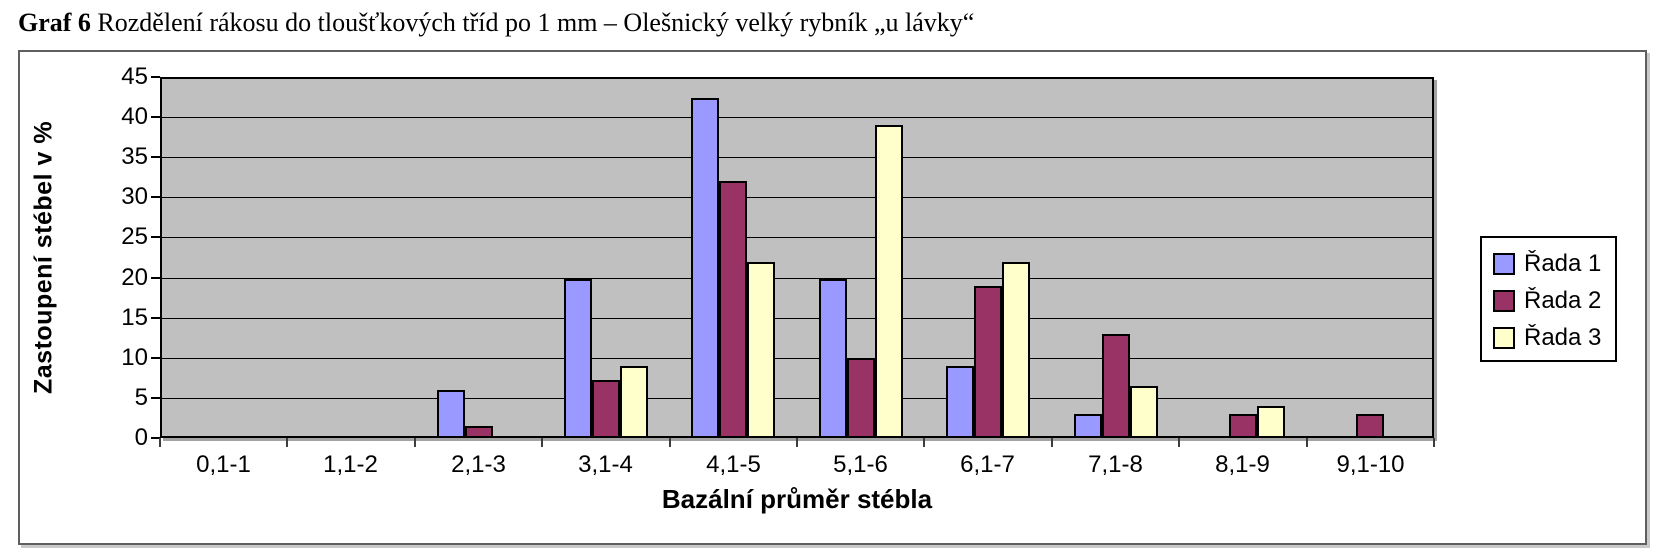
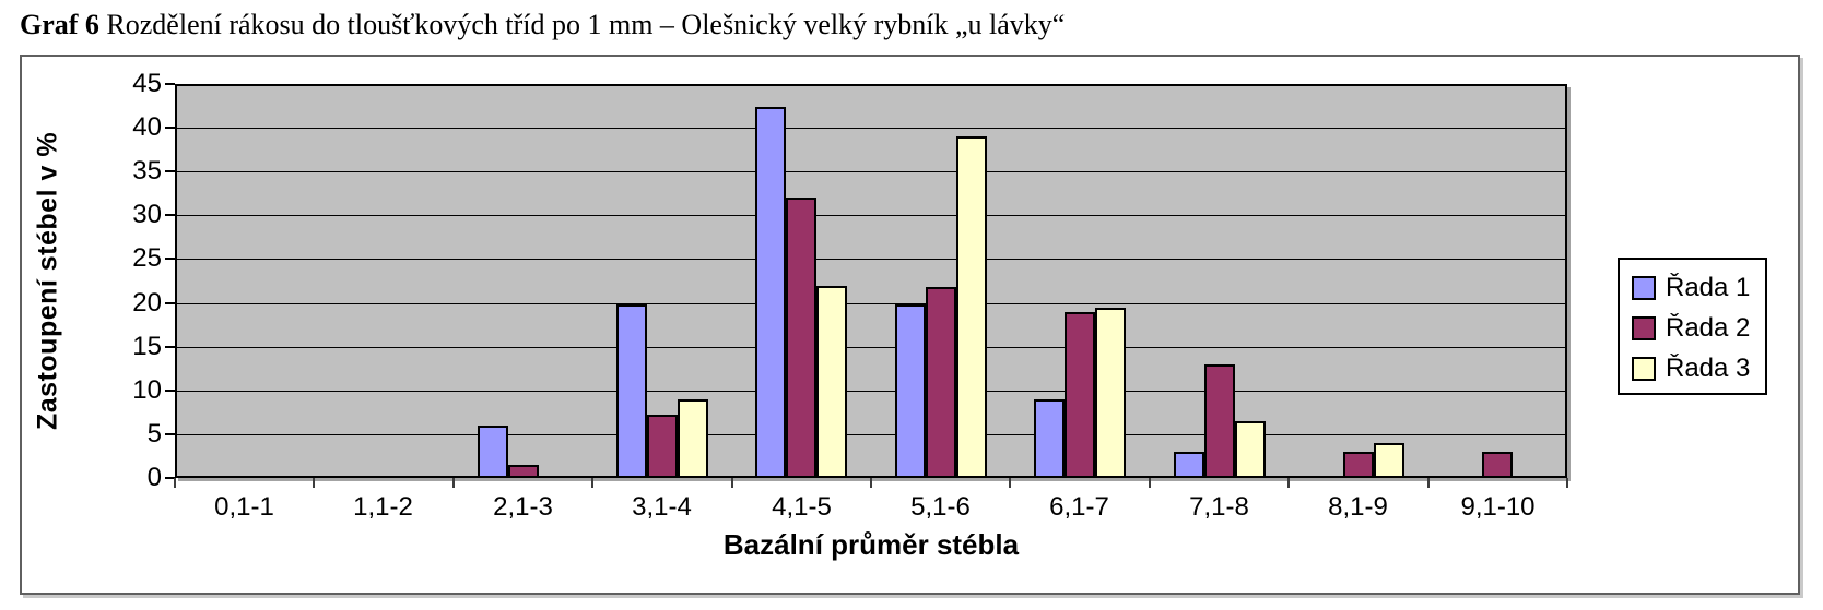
Řada 2/5,1-6: 10 -> 22
Řada 3/6,1-7: 22 -> 20
